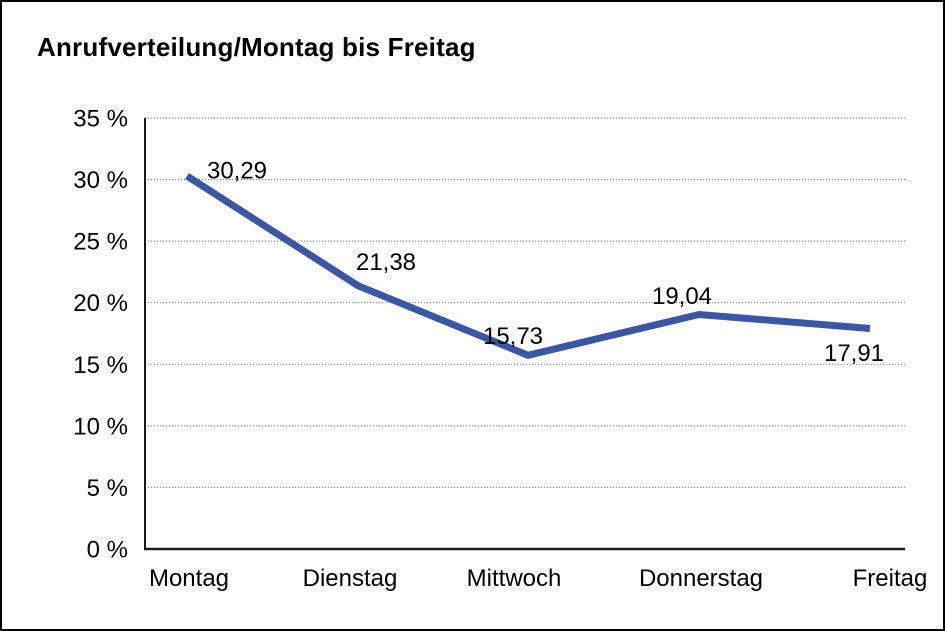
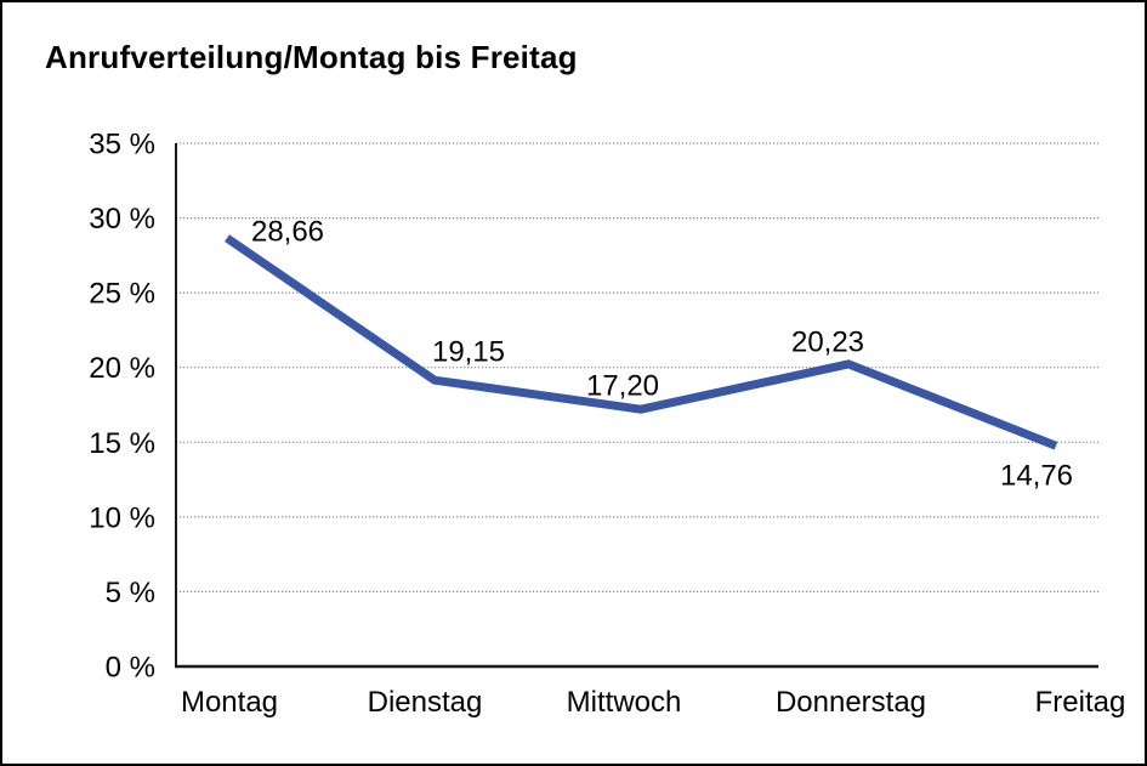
Montag: 30,29 -> 28,66
Dienstag: 21,38 -> 19,15
Mittwoch: 15,73 -> 17,20
Donnerstag: 19,04 -> 20,23
Freitag: 17,91 -> 14,76
